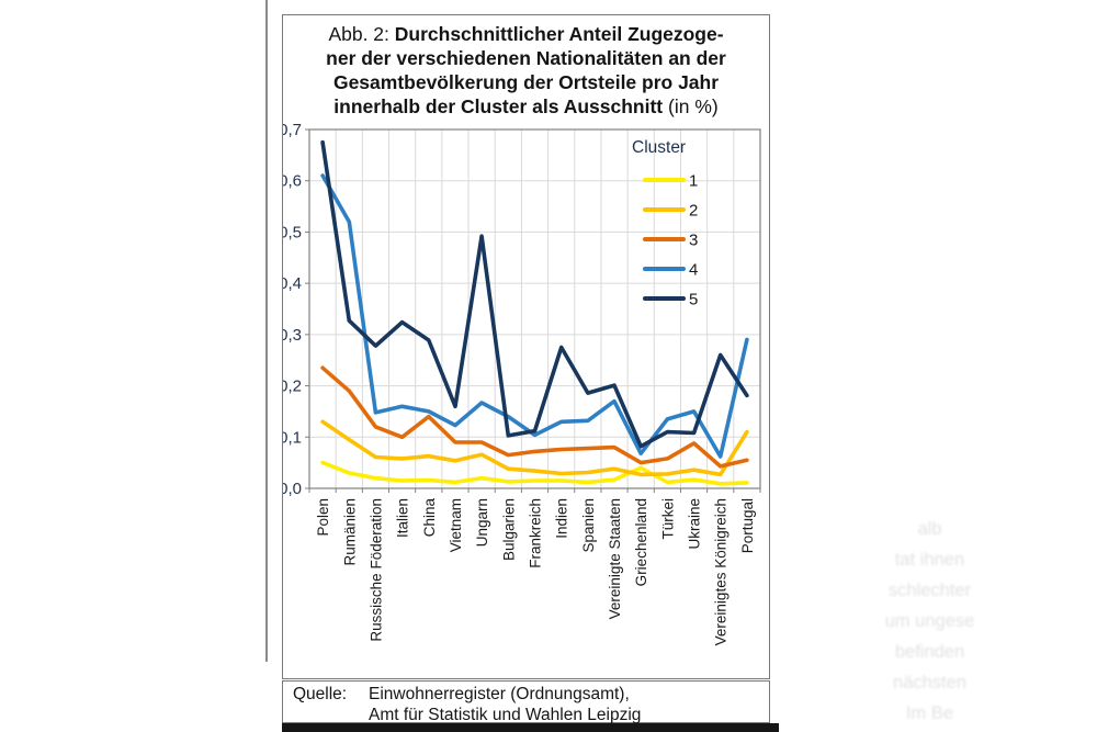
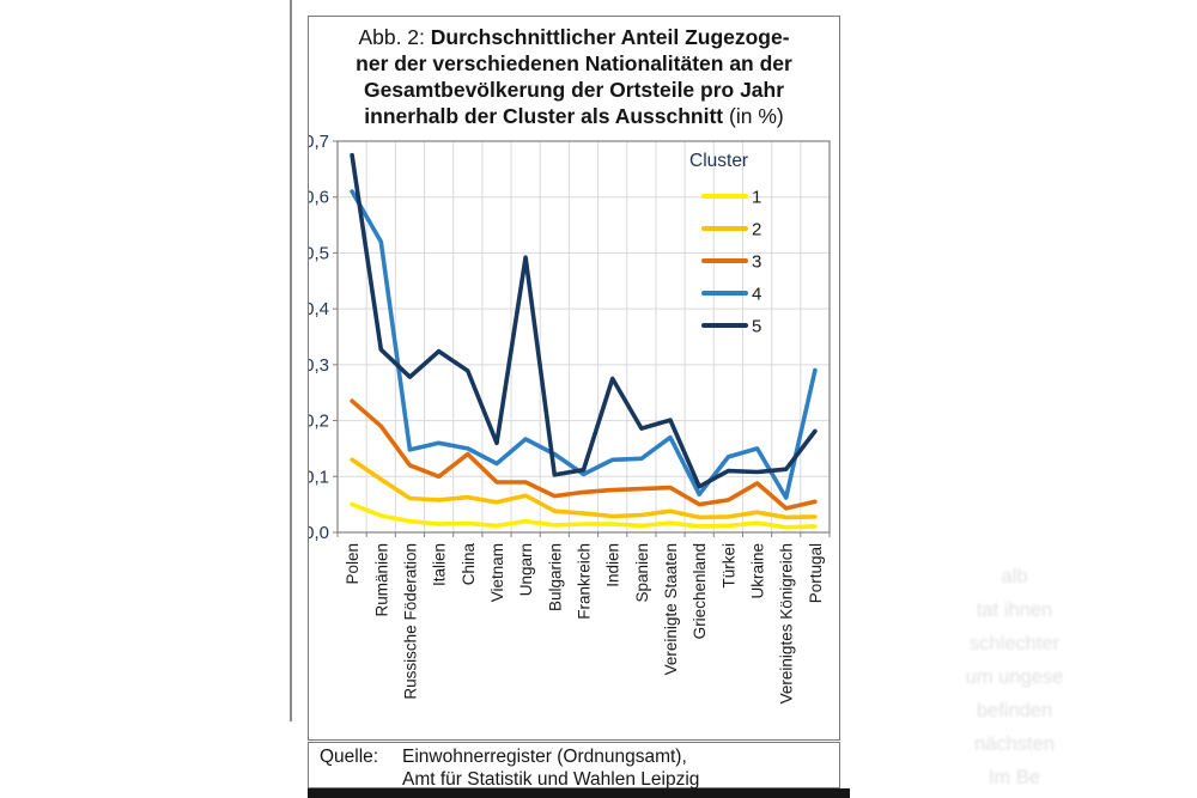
1/Griechenland: 0,04 -> 0,01
5/Vereinigtes Königreich: 0,26 -> 0,11
2/Portugal: 0,11 -> 0,03
